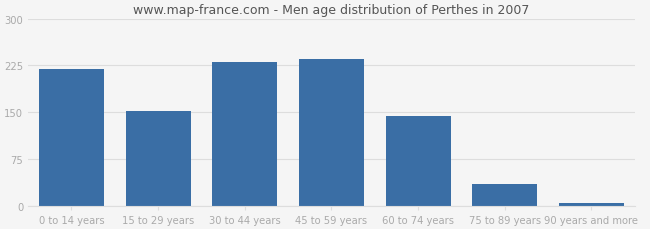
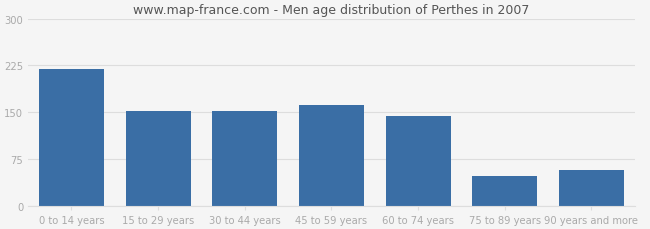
30 to 44 years: 230 -> 152
45 to 59 years: 236 -> 162
75 to 89 years: 35 -> 48
90 years and more: 5 -> 58
